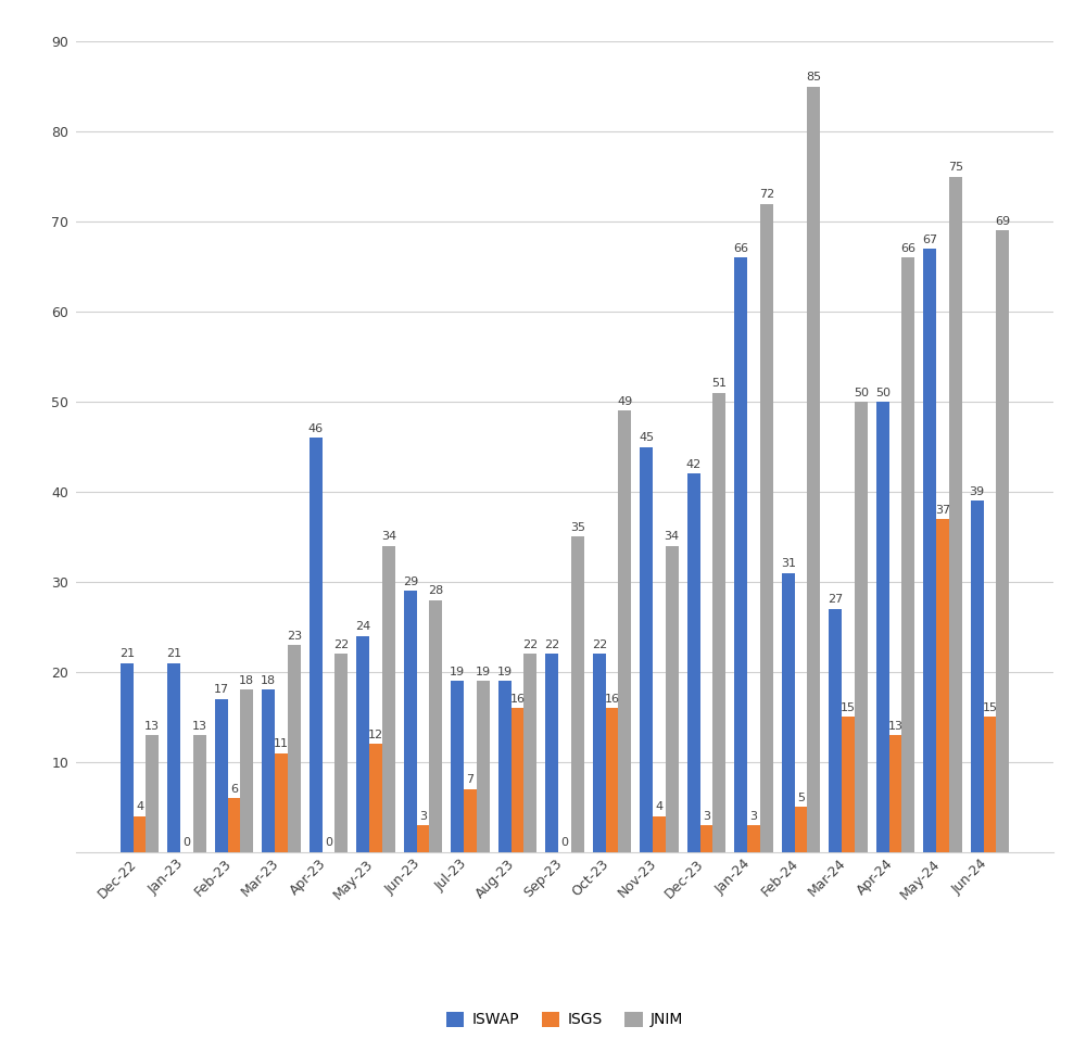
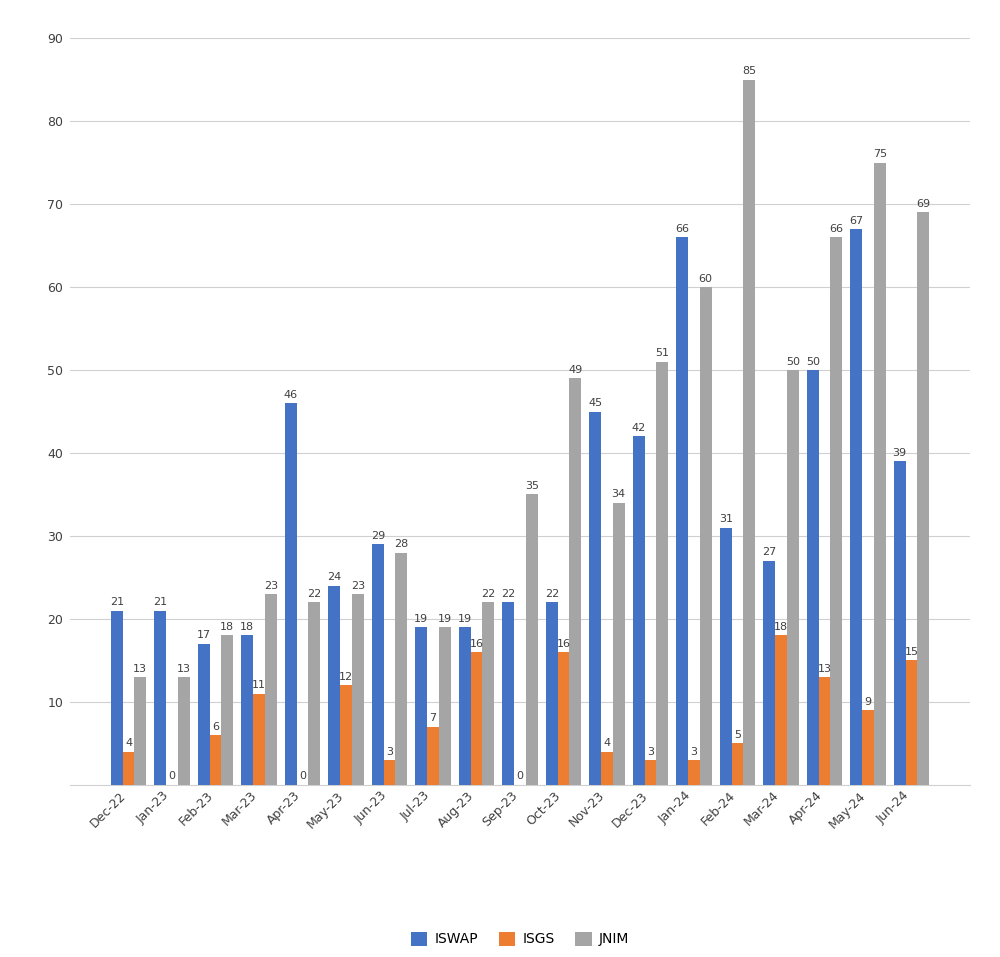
JNIM/May-23: 34 -> 23
JNIM/Jan-24: 72 -> 60
ISGS/Mar-24: 15 -> 18
ISGS/May-24: 37 -> 9
